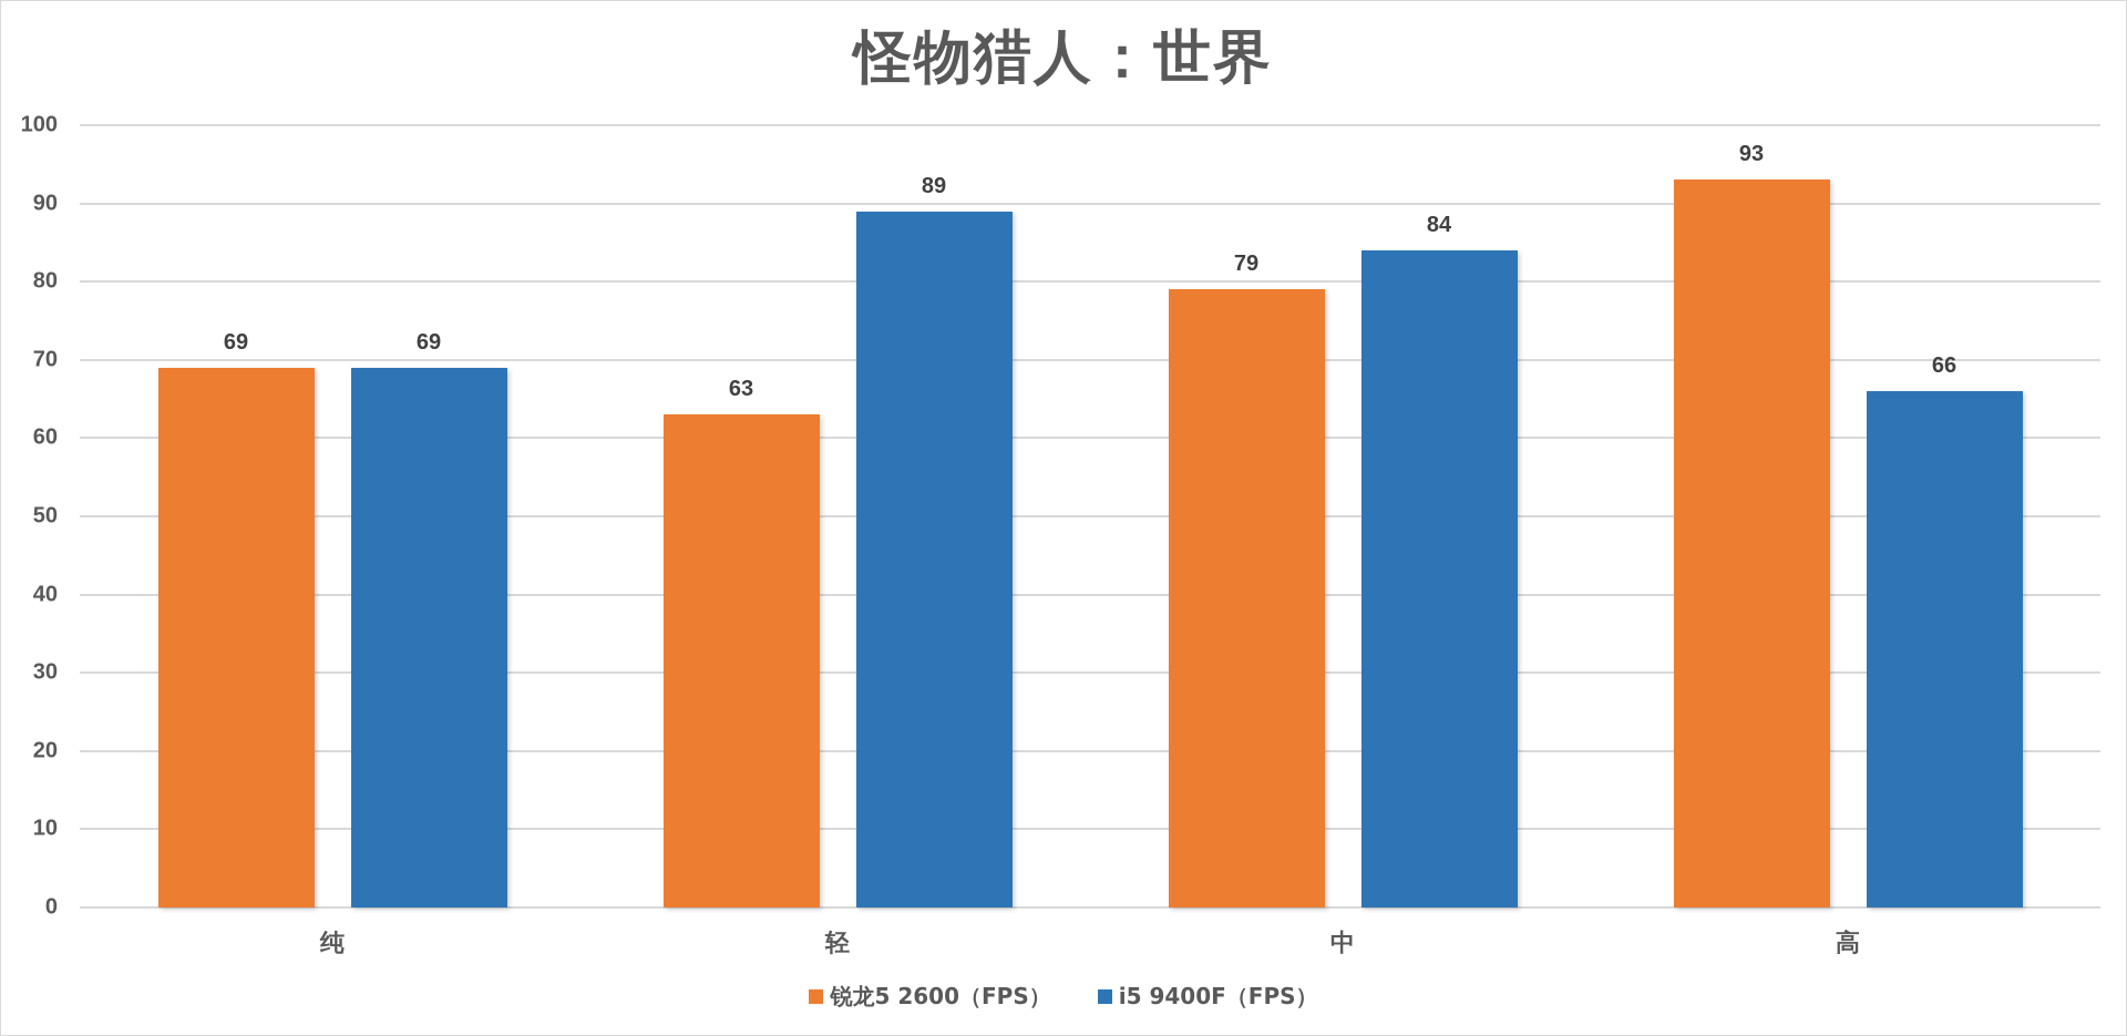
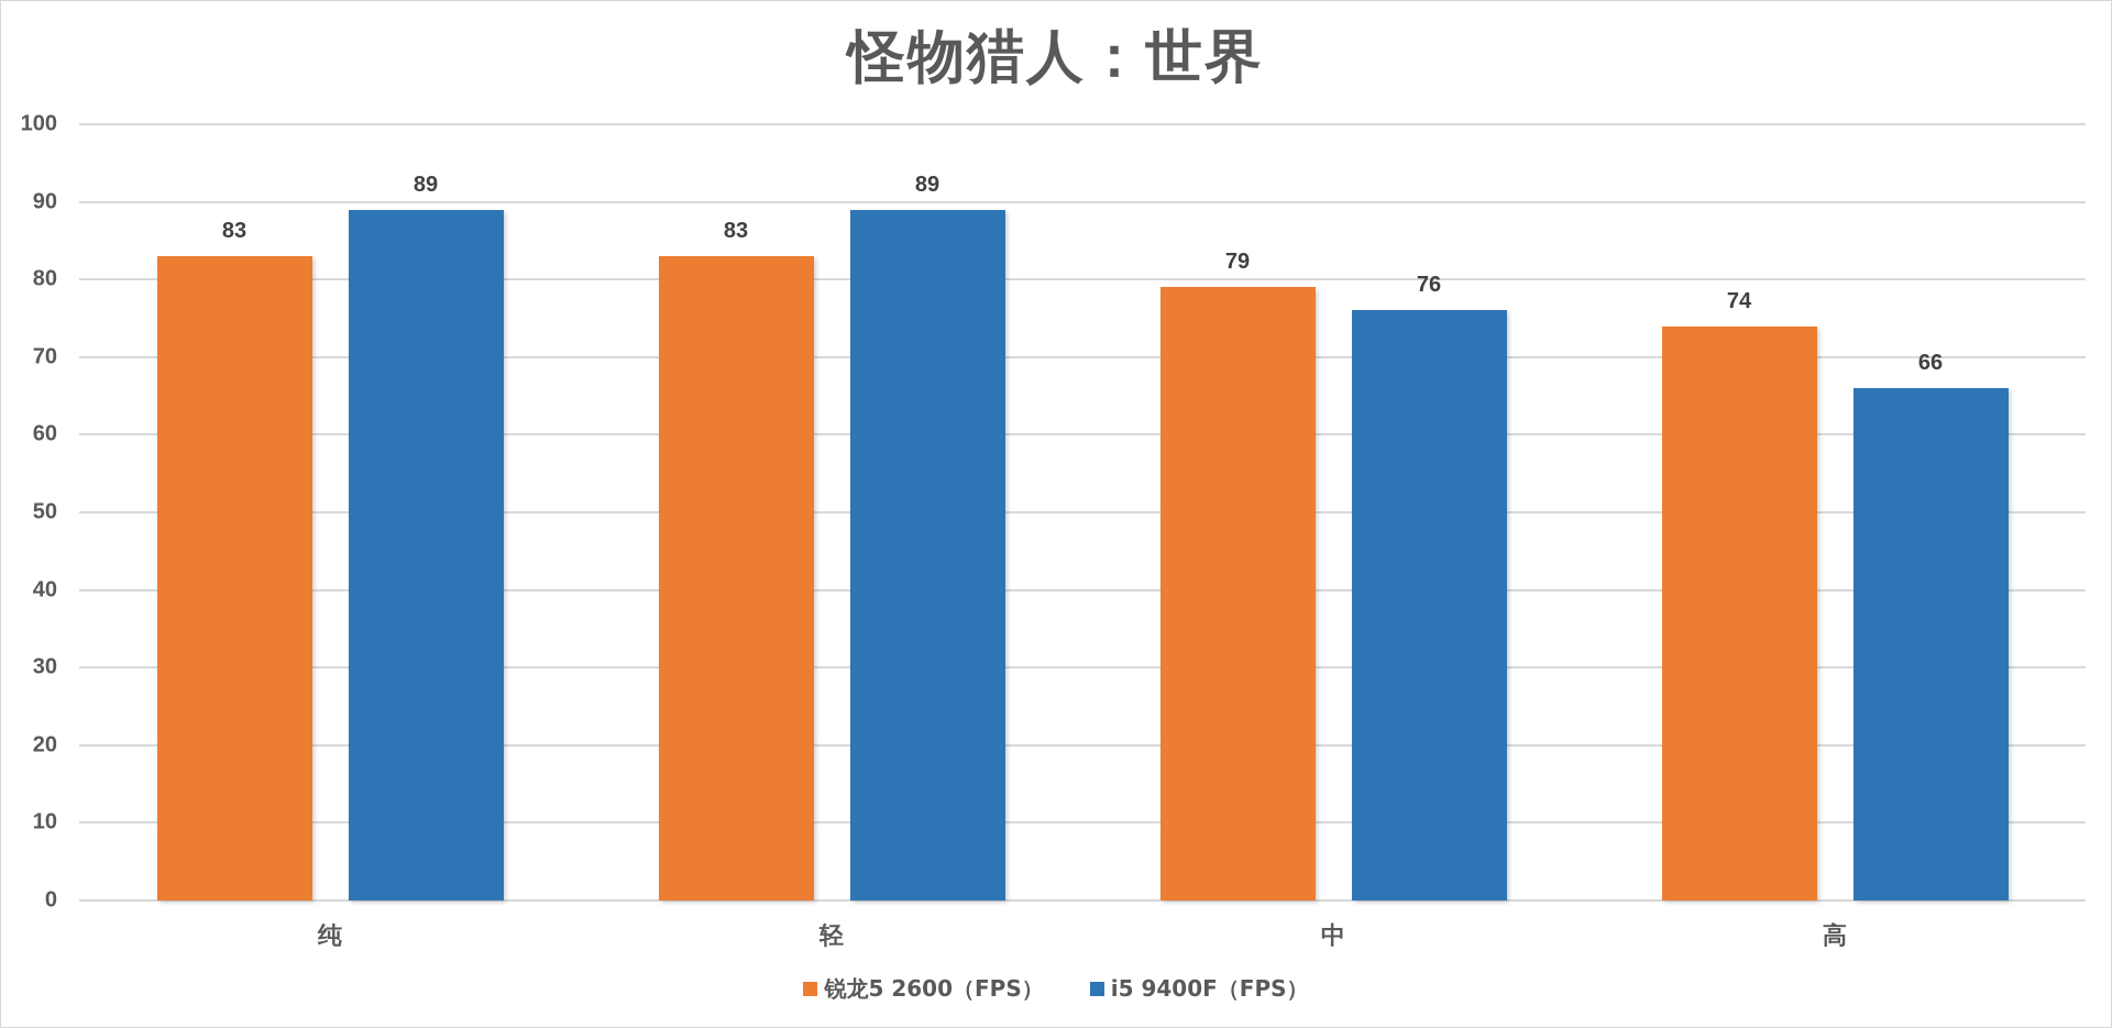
锐龙5 2600（FPS）/纯: 69 -> 83
i5 9400F（FPS）/纯: 69 -> 89
锐龙5 2600（FPS）/轻: 63 -> 83
i5 9400F（FPS）/中: 84 -> 76
锐龙5 2600（FPS）/高: 93 -> 74
